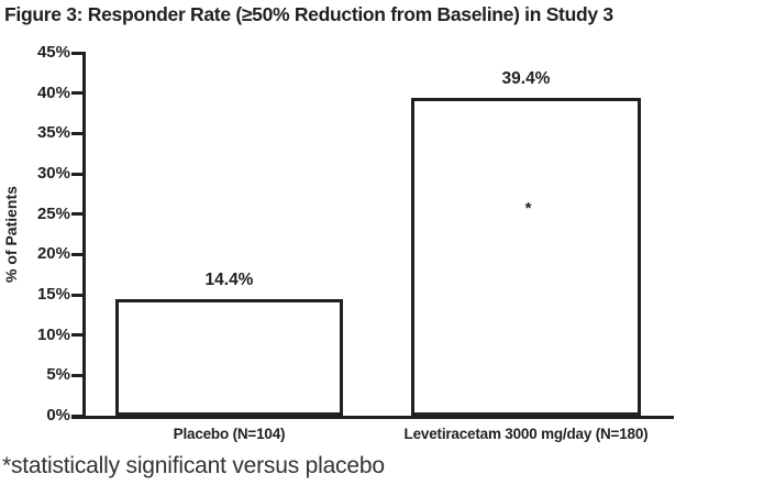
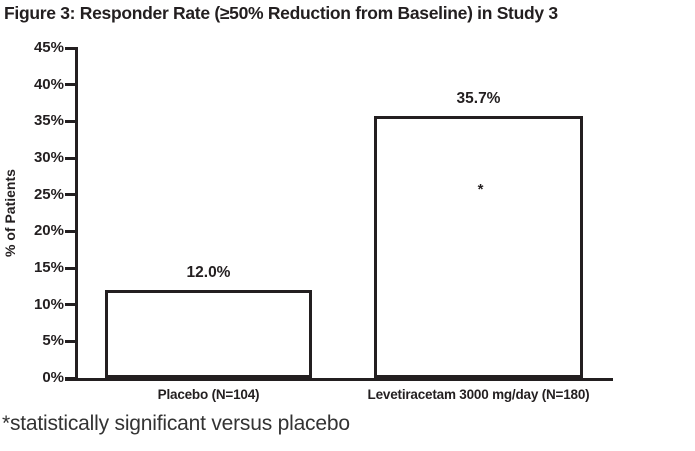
Placebo (N=104): 14.4% -> 12.0%
Levetiracetam 3000 mg/day (N=180): 39.4% -> 35.7%
